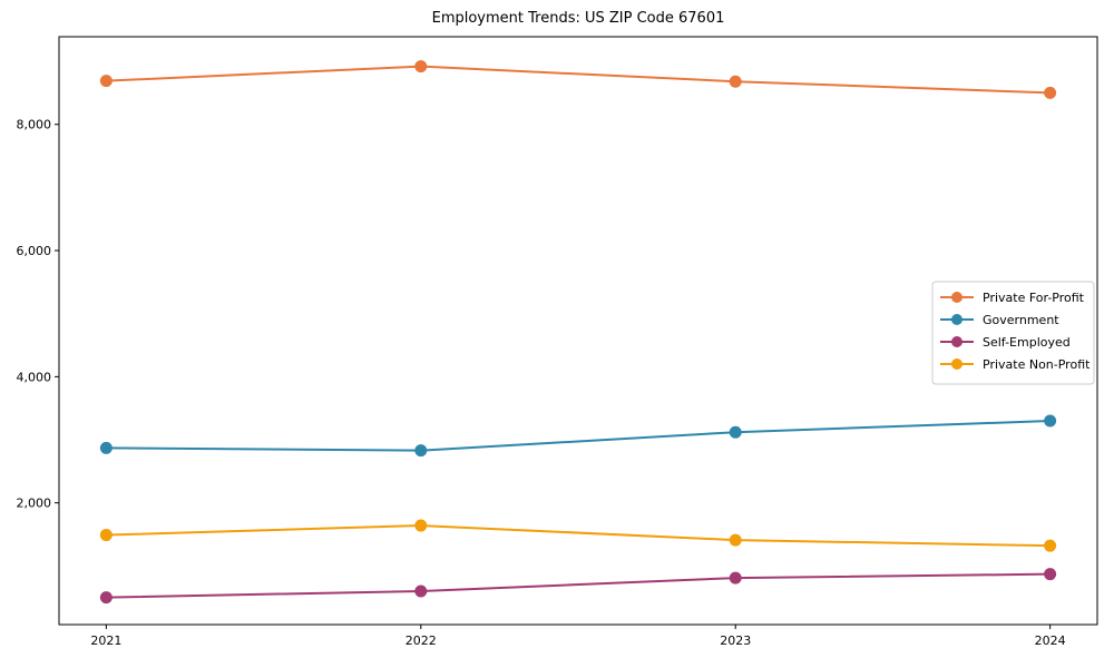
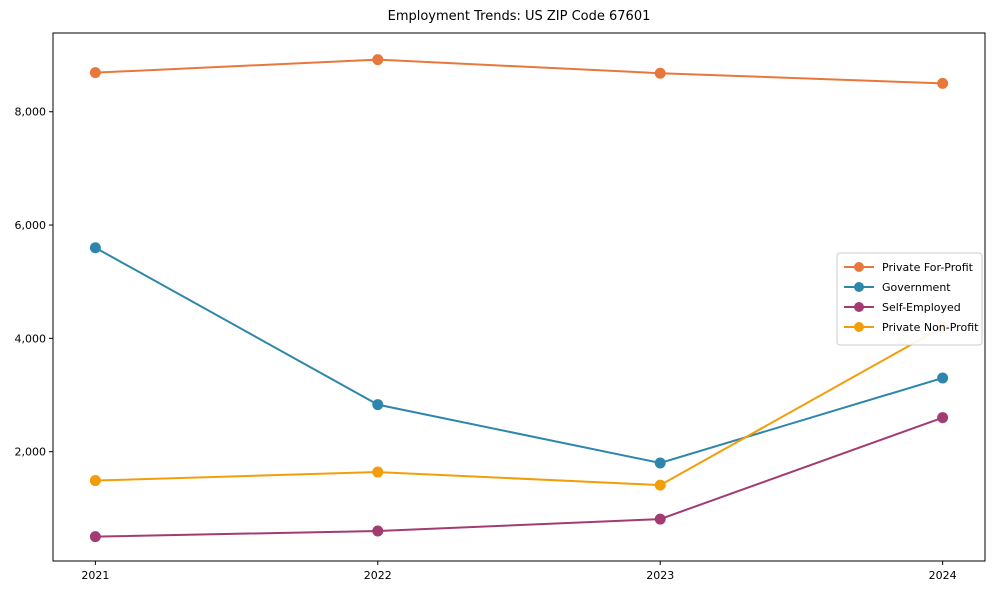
Government/2021: 2900 -> 5600
Government/2023: 3100 -> 1800
Self-Employed/2024: 900 -> 2600
Private Non-Profit/2024: 1300 -> 4200
